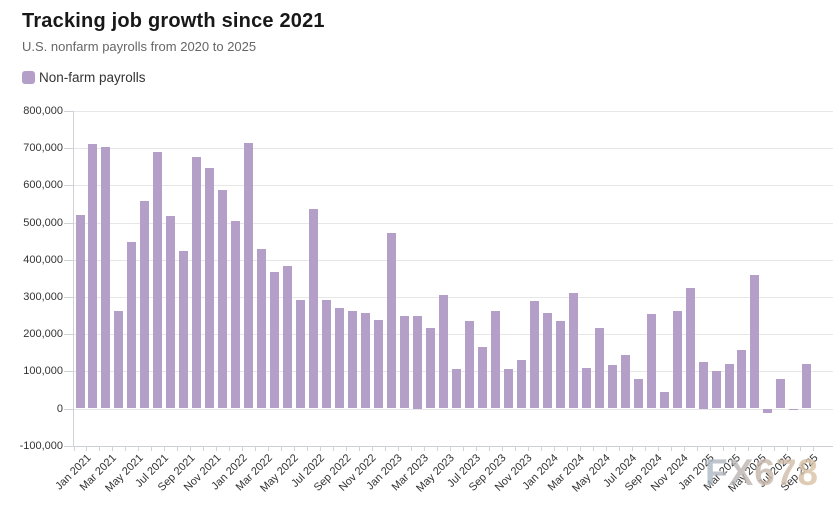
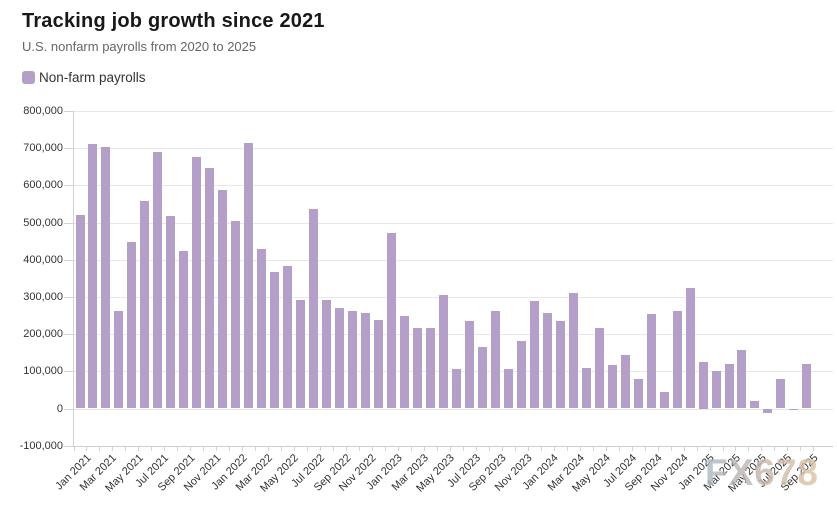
Mar 2023: 250000 -> 220000
Nov 2023: 130000 -> 180000
May 2025: 360000 -> 20000
